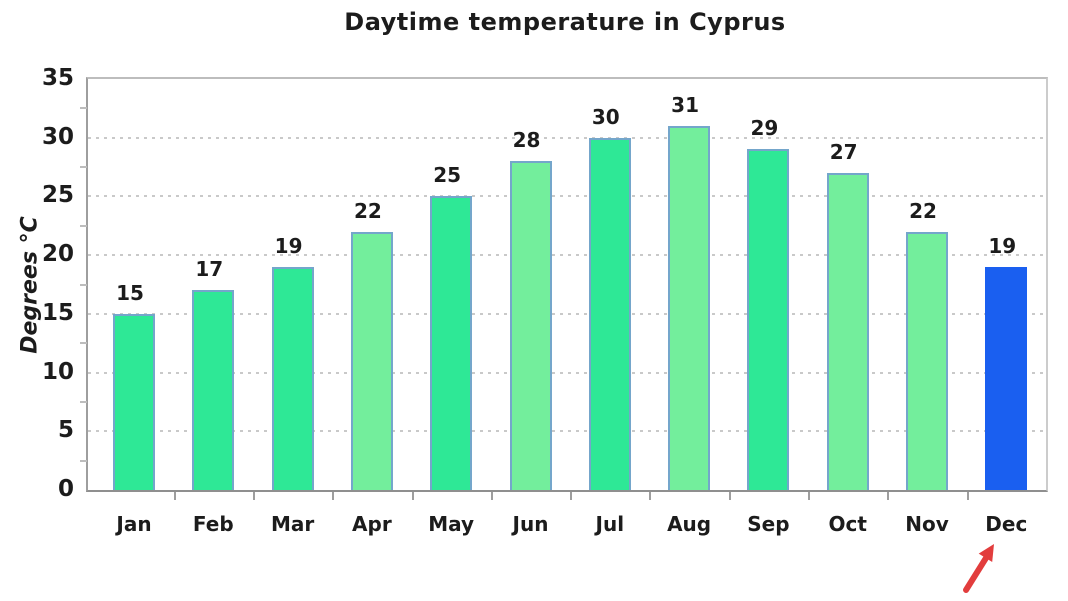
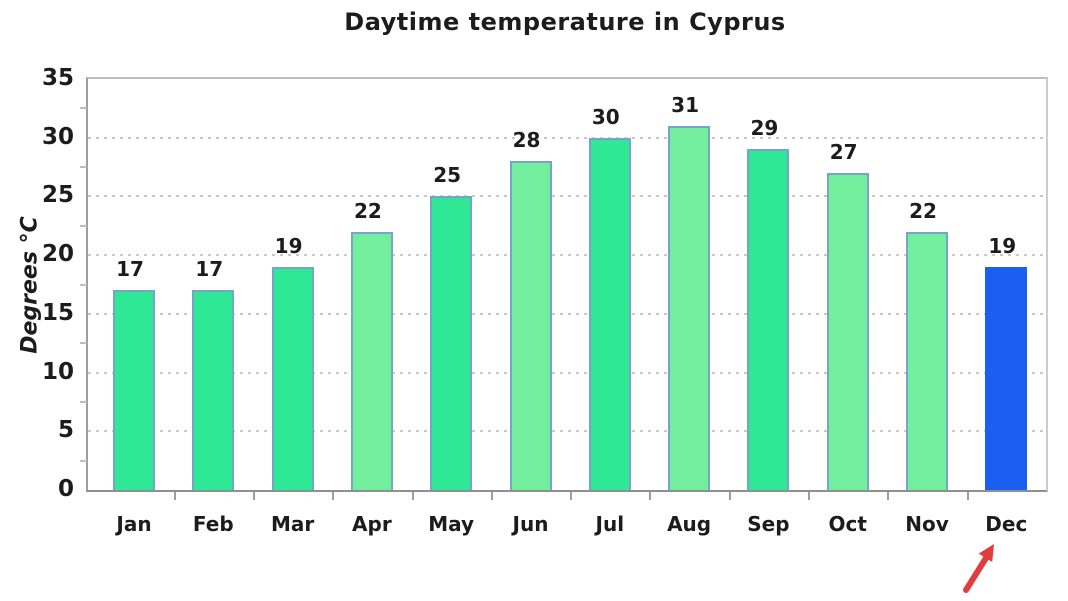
Jan: 15 -> 17
